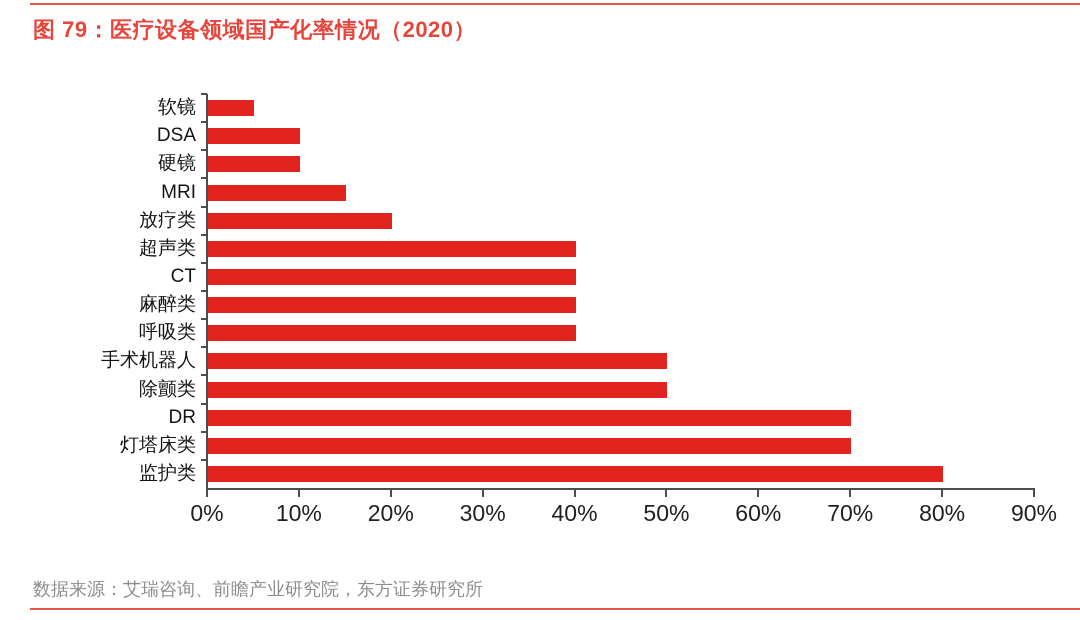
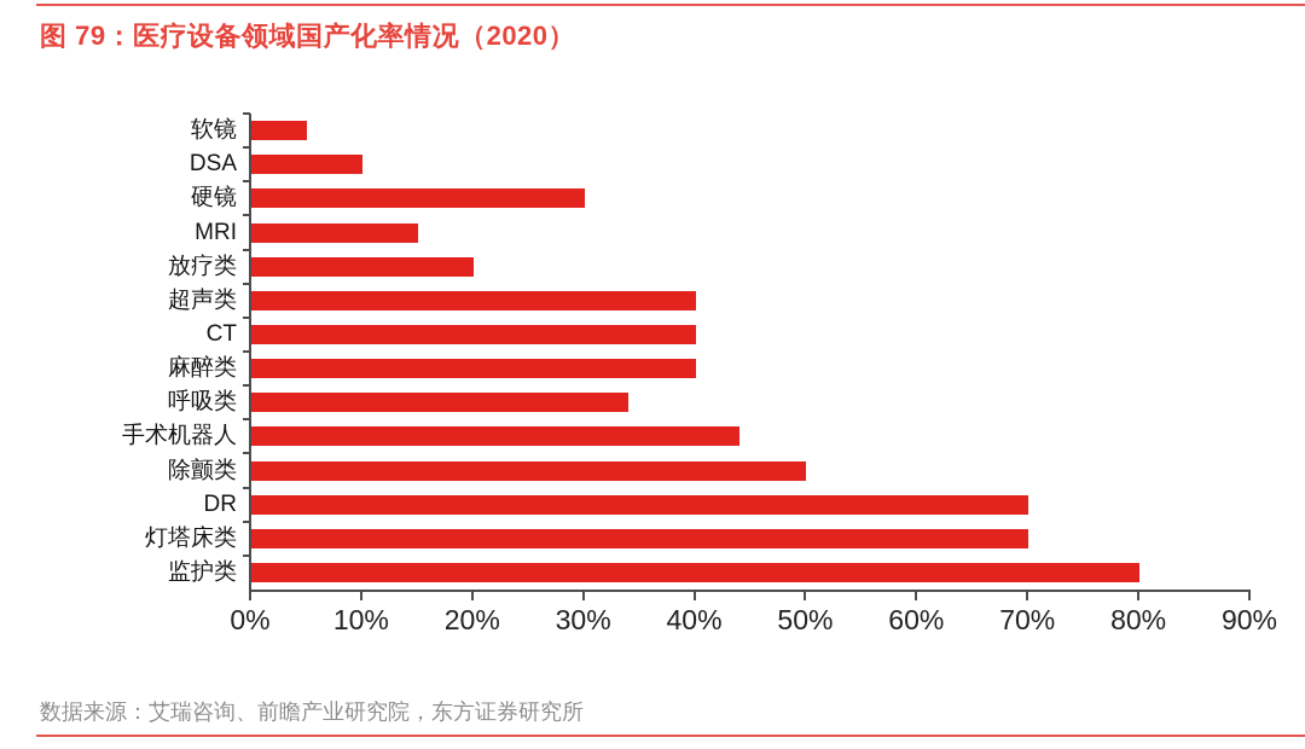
硬镜: 10% -> 30%
呼吸类: 40% -> 34%
手术机器人: 50% -> 44%
